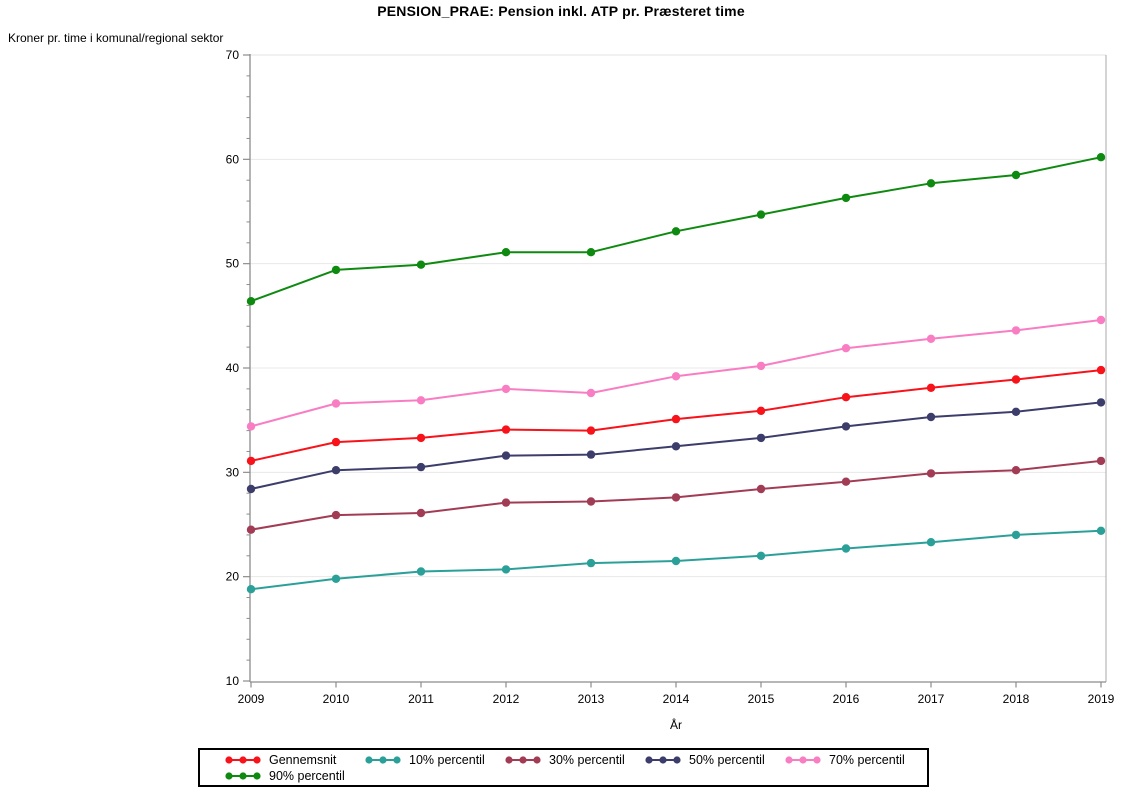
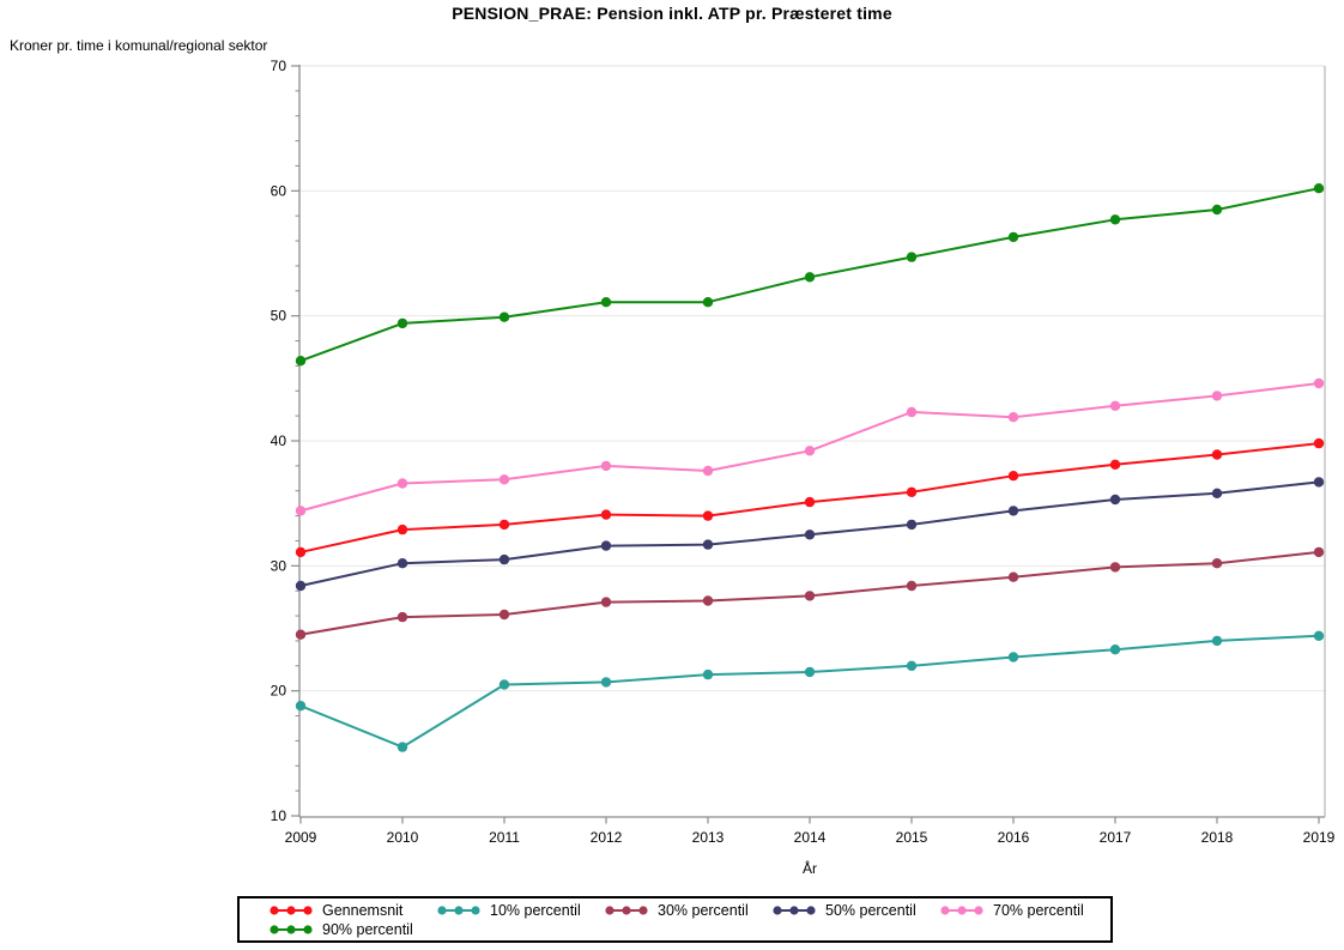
10% percentil/2010: 19.8 -> 15.5
70% percentil/2015: 40.2 -> 42.3
